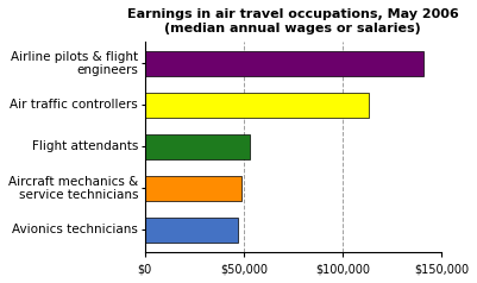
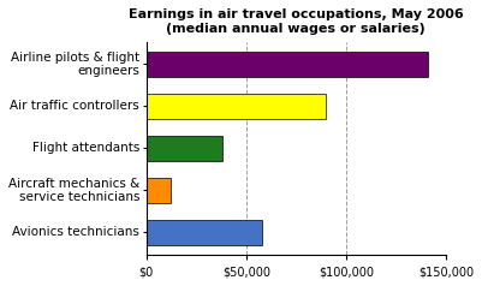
Air traffic controllers: $113,000 -> $90,000
Flight attendants: $53,000 -> $38,000
Aircraft mechanics & service technicians: $49,000 -> $12,000
Avionics technicians: $47,000 -> $58,000
